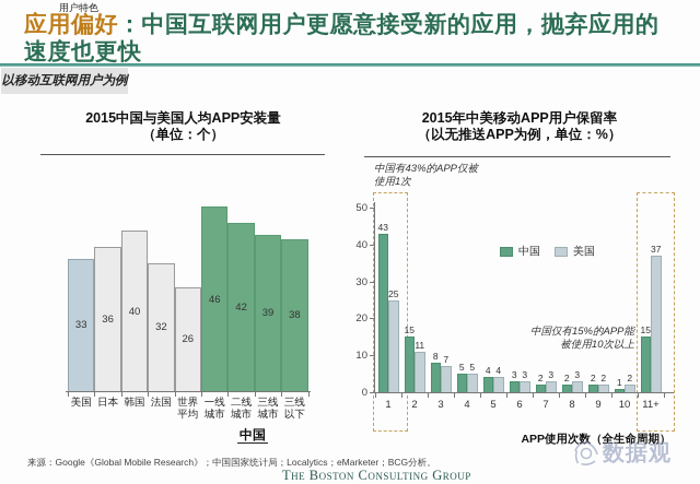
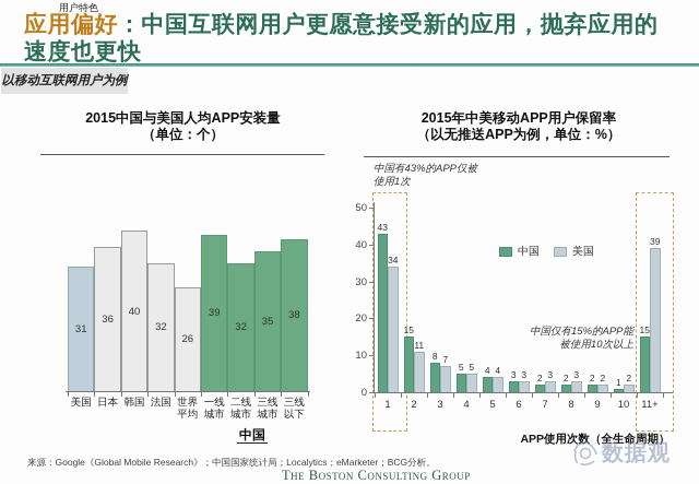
2015中国与美国人均APP安装量/美国: 33 -> 31
2015中国与美国人均APP安装量/一线城市: 46 -> 39
2015中国与美国人均APP安装量/二线城市: 42 -> 32
2015中国与美国人均APP安装量/三线城市: 39 -> 35
2015年中美移动APP用户保留率/美国/1: 25 -> 34
2015年中美移动APP用户保留率/美国/11+: 37 -> 39
